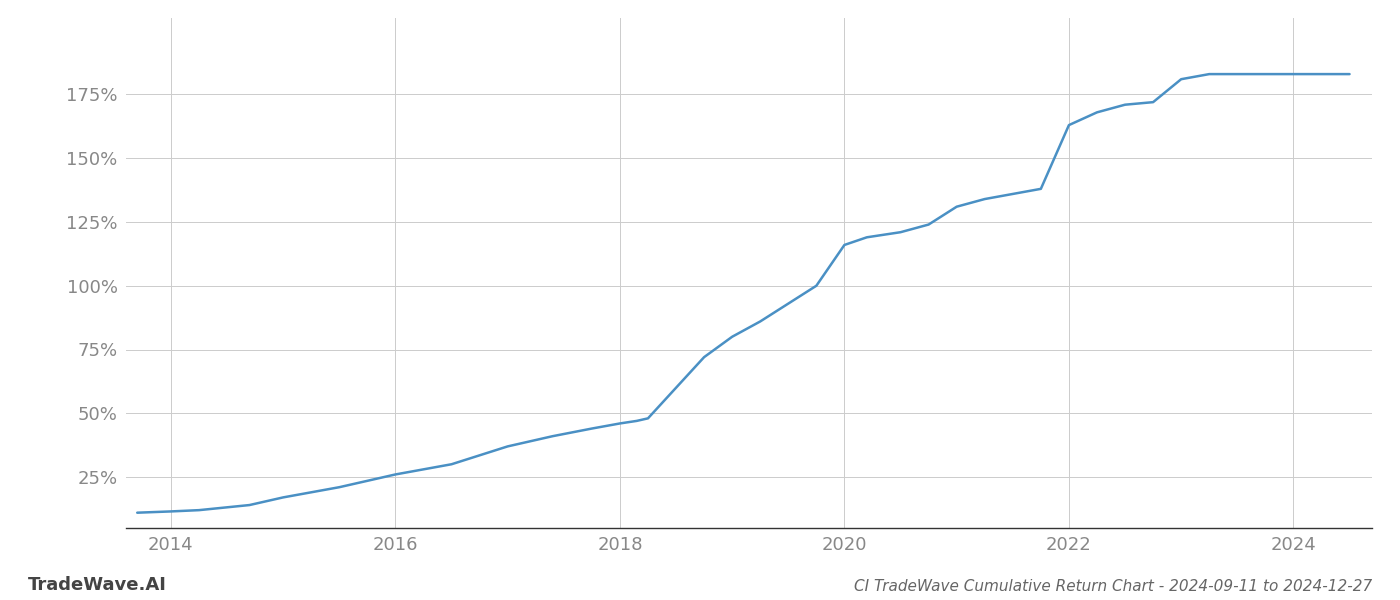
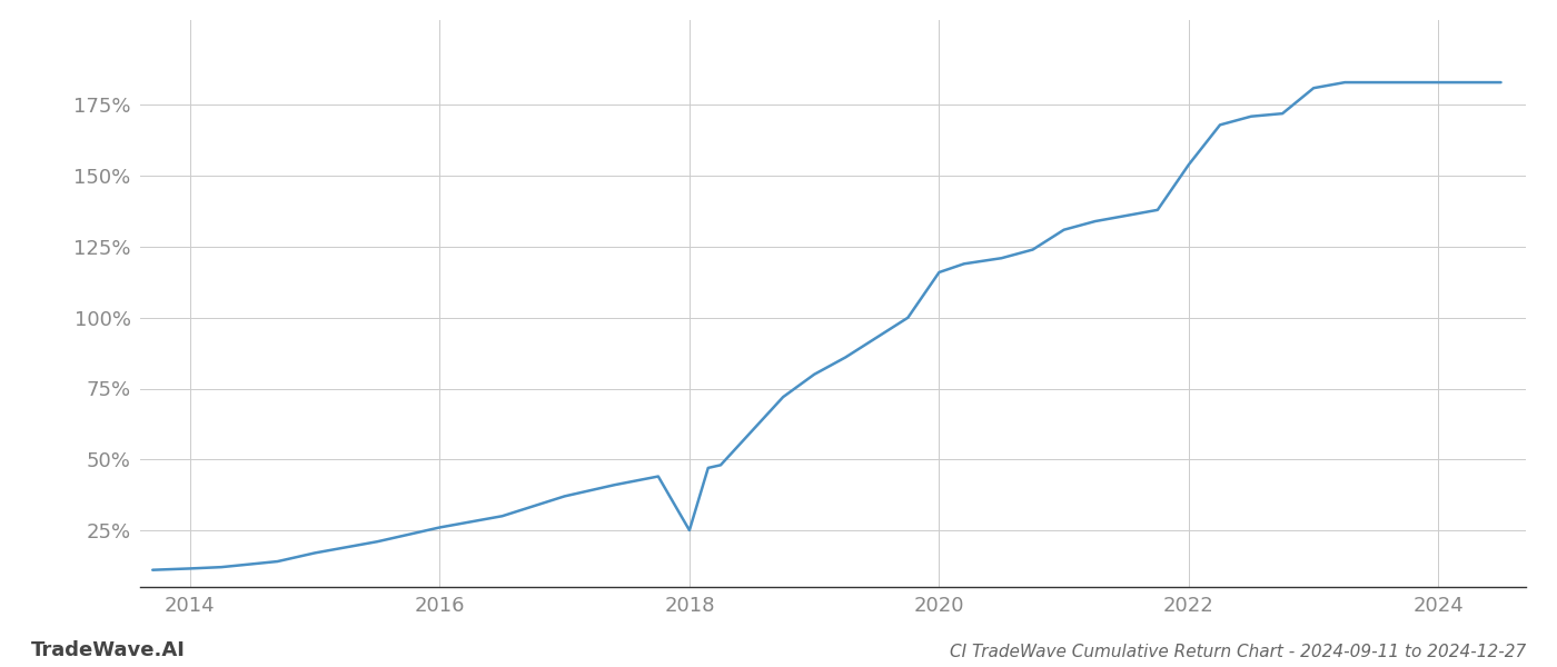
2018: 46.0% -> 25.0%
2022: 163.0% -> 154.0%
